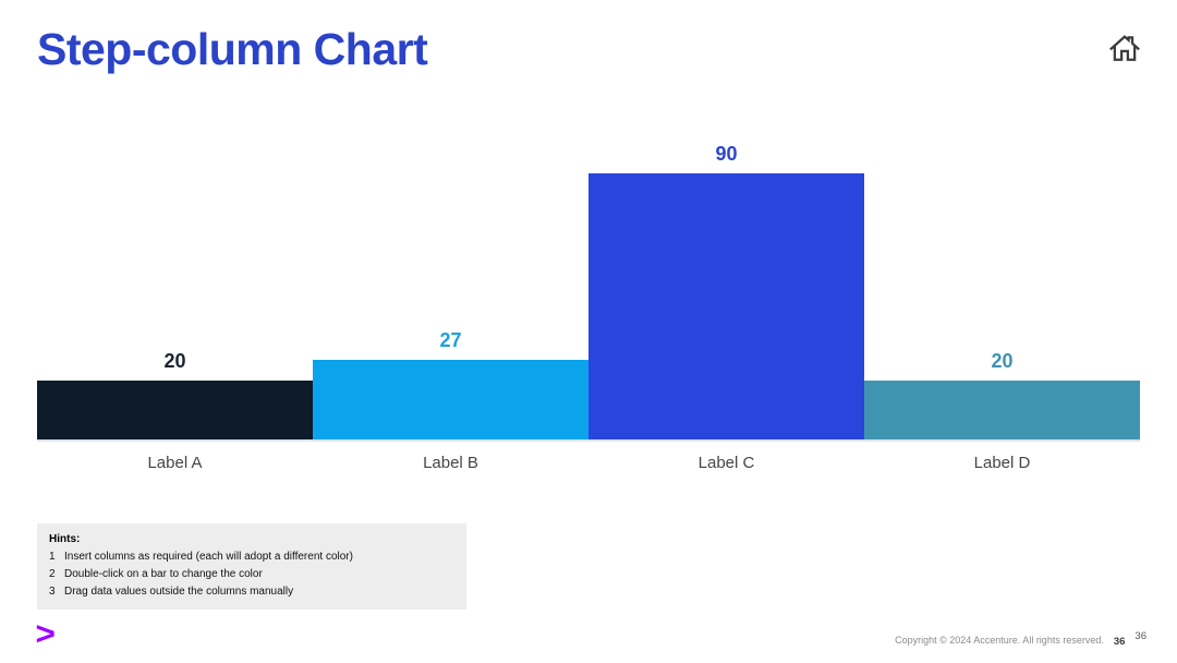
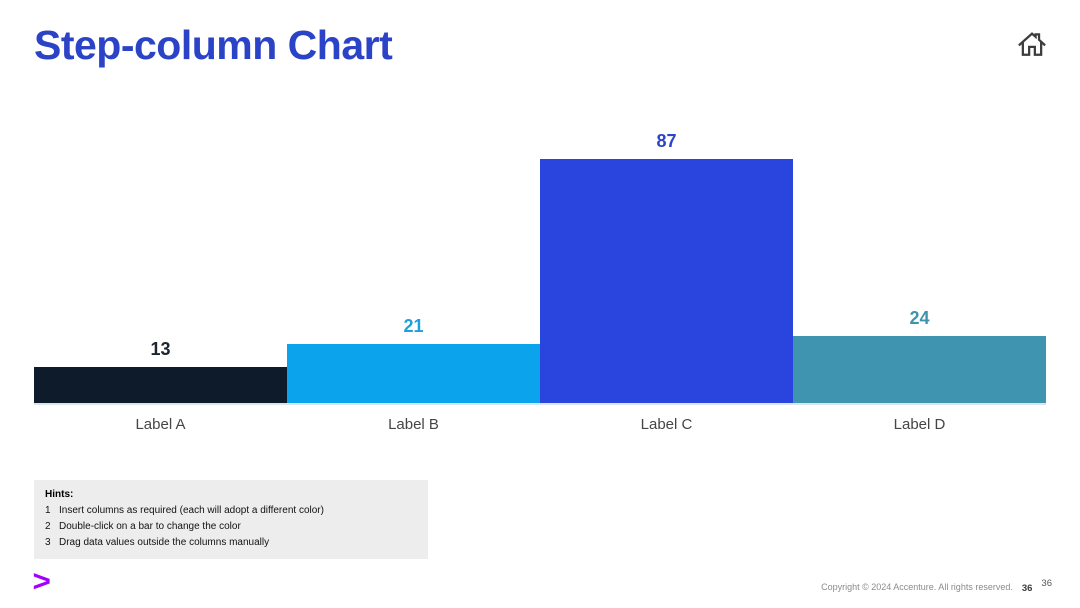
Label A: 20 -> 13
Label B: 27 -> 21
Label C: 90 -> 87
Label D: 20 -> 24
